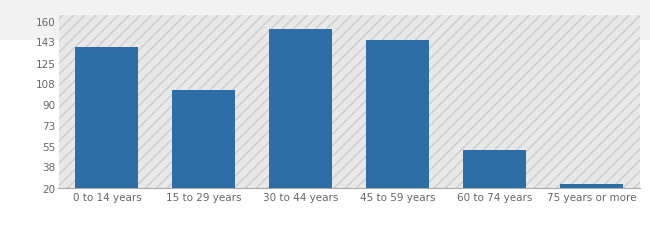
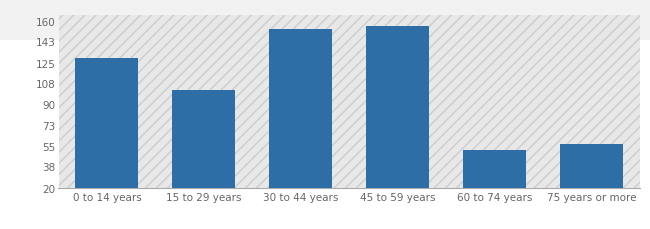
0 to 14 years: 138 -> 129
45 to 59 years: 144 -> 156
75 years or more: 23 -> 57
